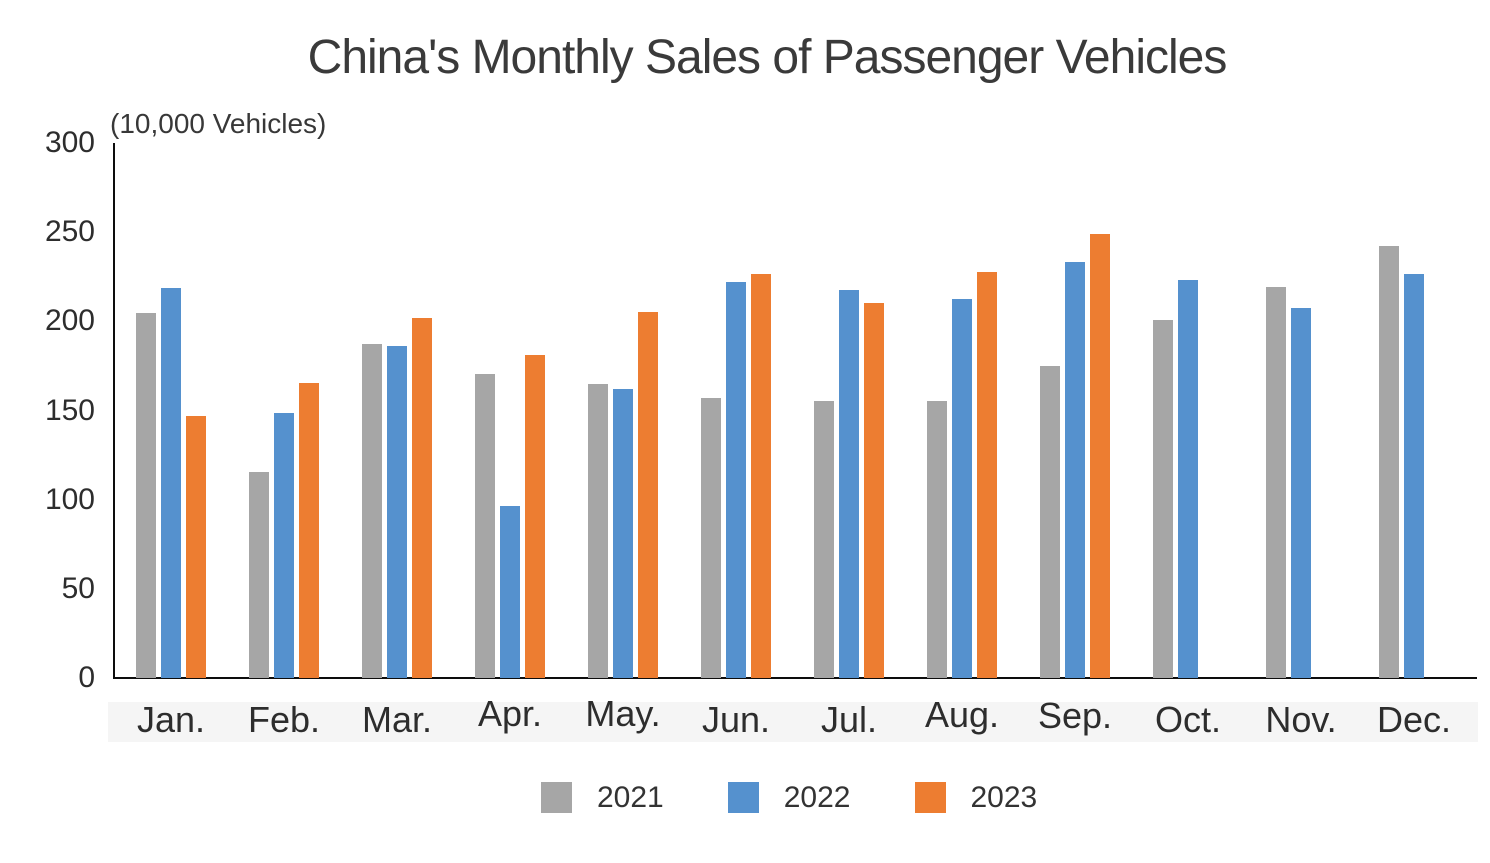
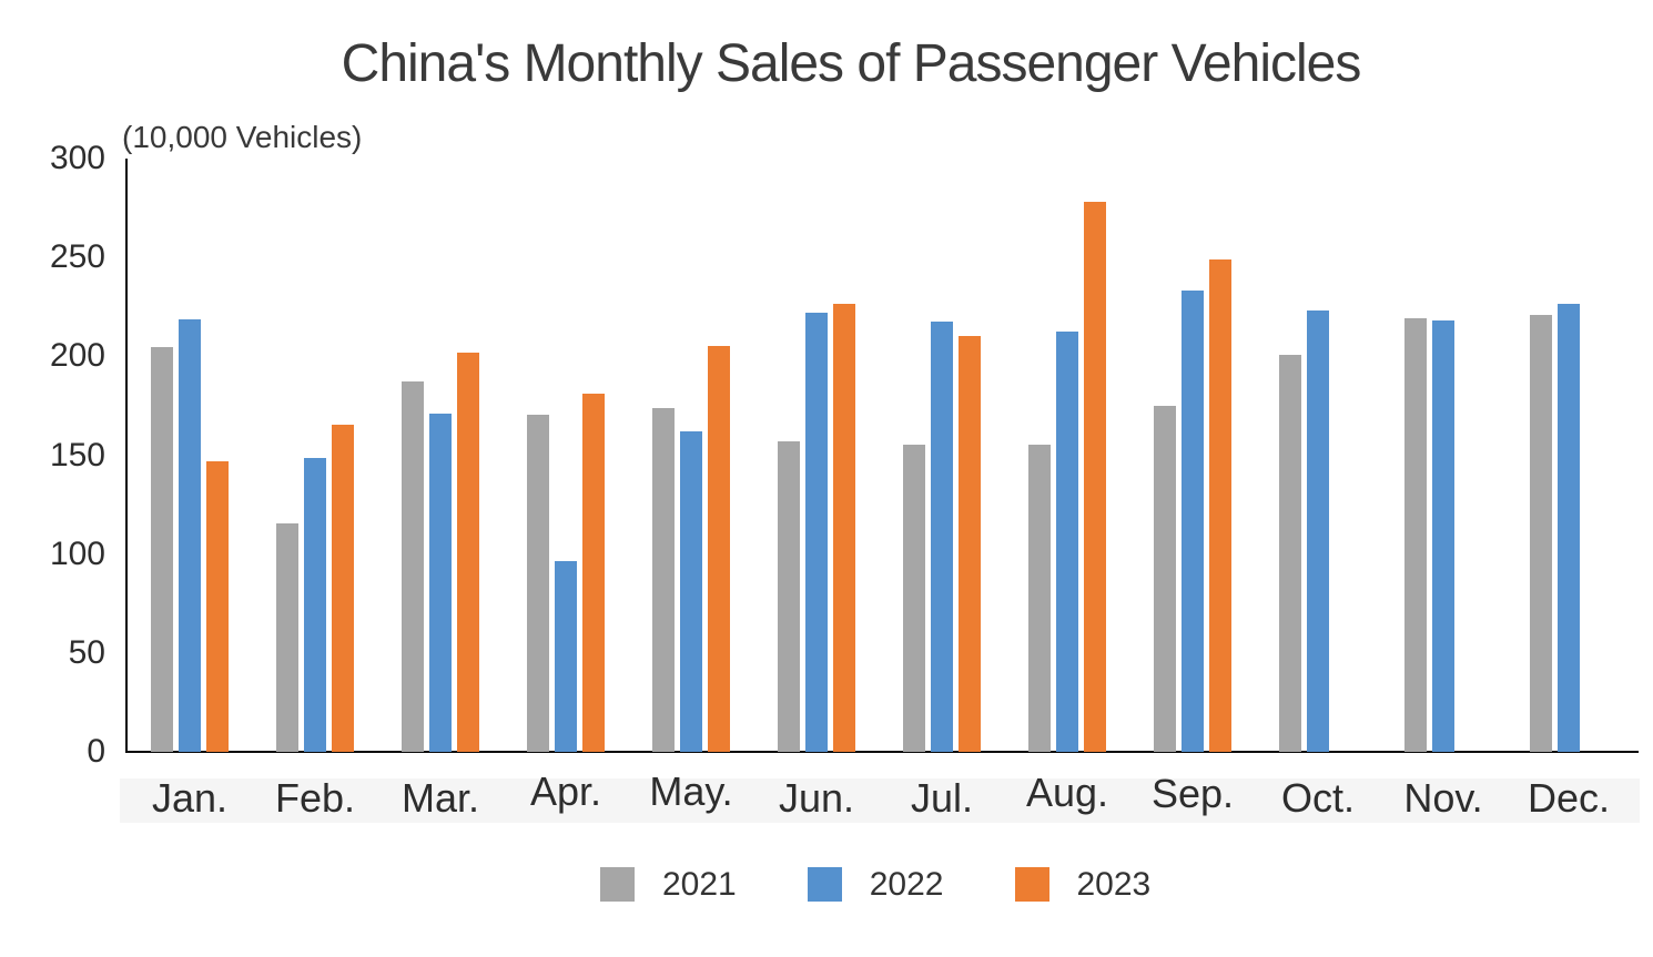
2022/Mar.: 186 -> 171
2021/May.: 165 -> 174
2023/Aug.: 228 -> 278
2022/Nov.: 208 -> 218
2021/Dec.: 242 -> 221
